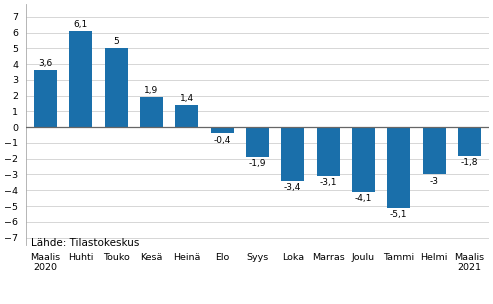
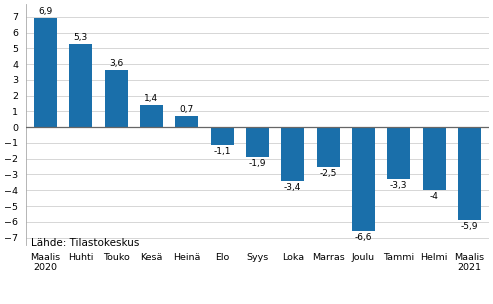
Maalis 2020: 3,6 -> 6,9
Huhti: 6,1 -> 5,3
Touko: 5 -> 3,6
Kesä: 1,9 -> 1,4
Heinä: 1,4 -> 0,7
Elo: -0,4 -> -1,1
Marras: -3,1 -> -2,5
Joulu: -4,1 -> -6,6
Tammi: -5,1 -> -3,3
Helmi: -3 -> -4
Maalis 2021: -1,8 -> -5,9
